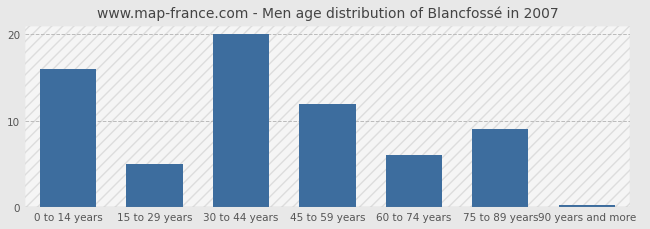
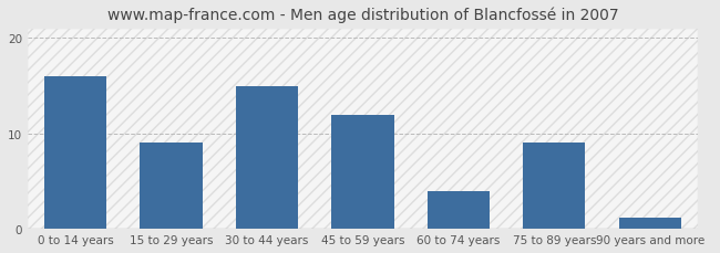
15 to 29 years: 5.0 -> 9.0
30 to 44 years: 20.0 -> 15.0
60 to 74 years: 6.0 -> 4.0
90 years and more: 0.3 -> 1.2
